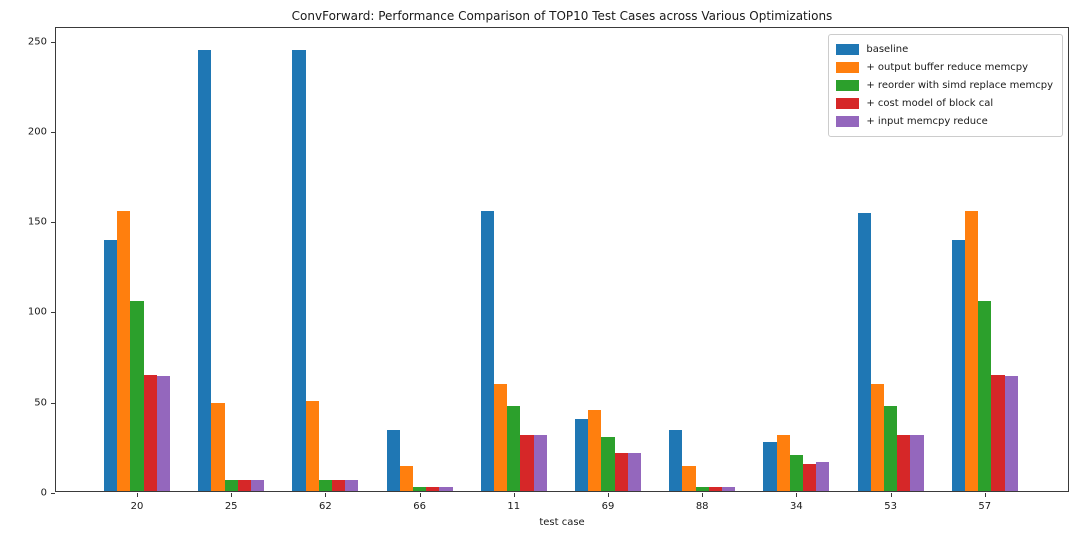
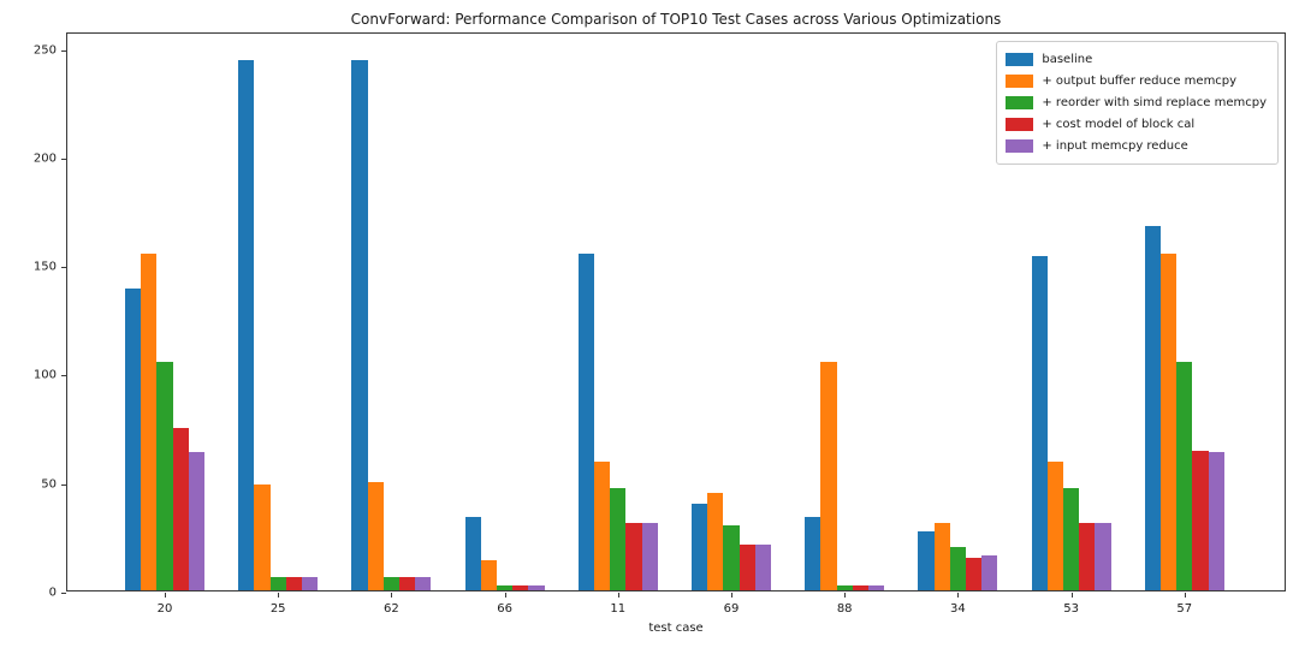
+ cost model of block cal/20: 64 -> 75
+ output buffer reduce memcpy/88: 14 -> 105
baseline/57: 139 -> 168
